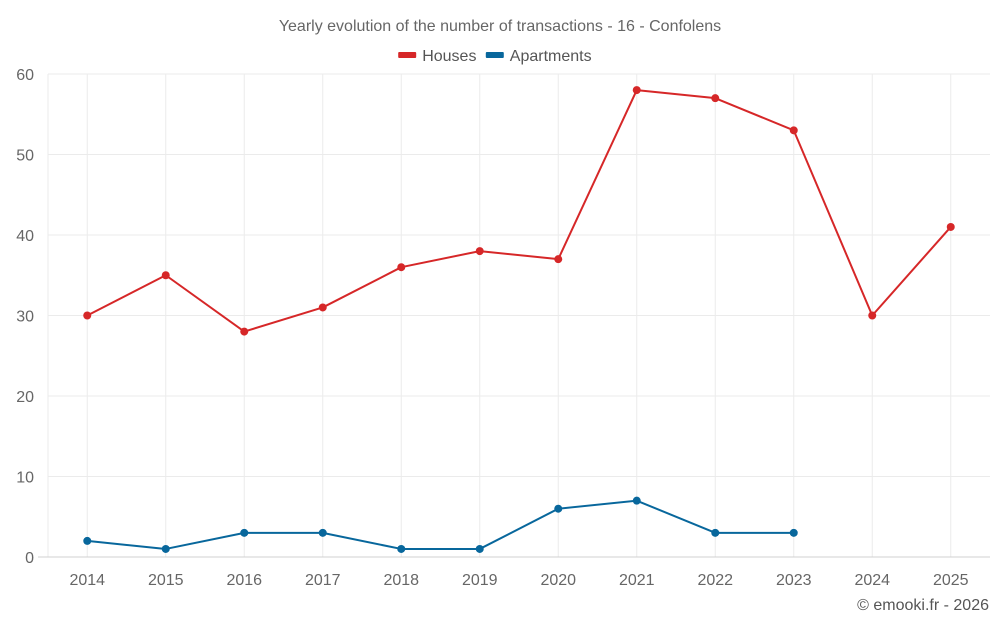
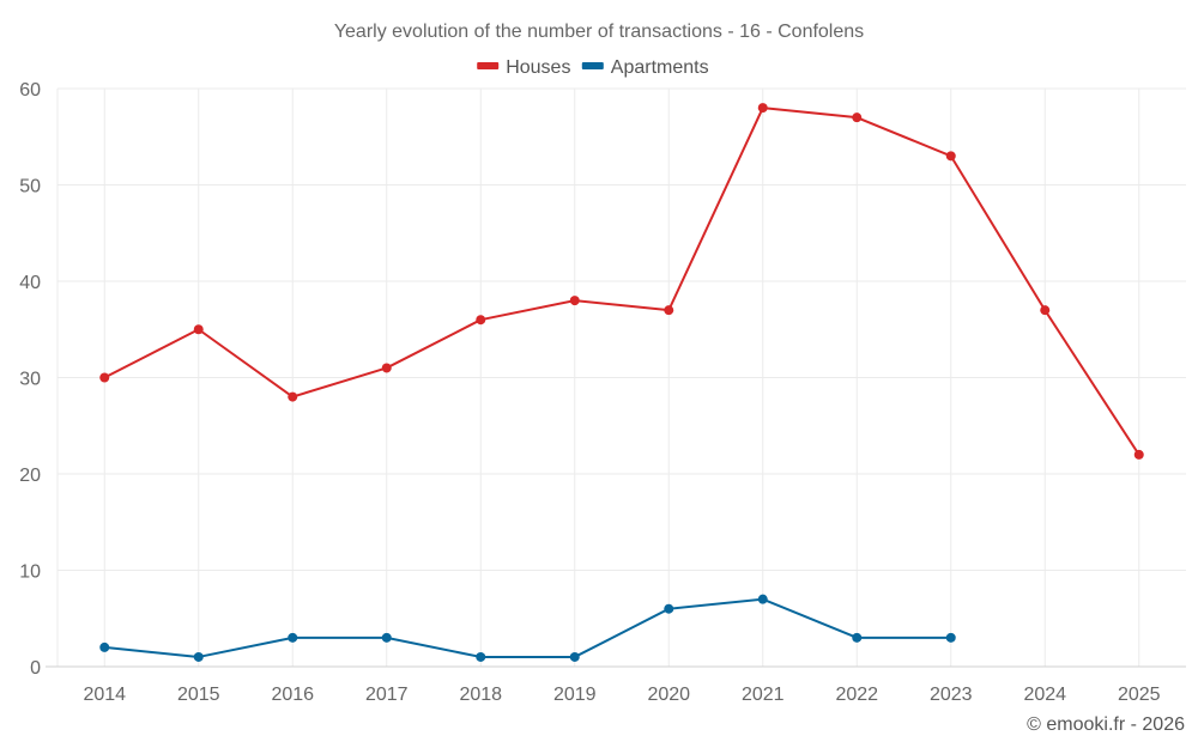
Houses/2024: 30 -> 37
Houses/2025: 41 -> 22
